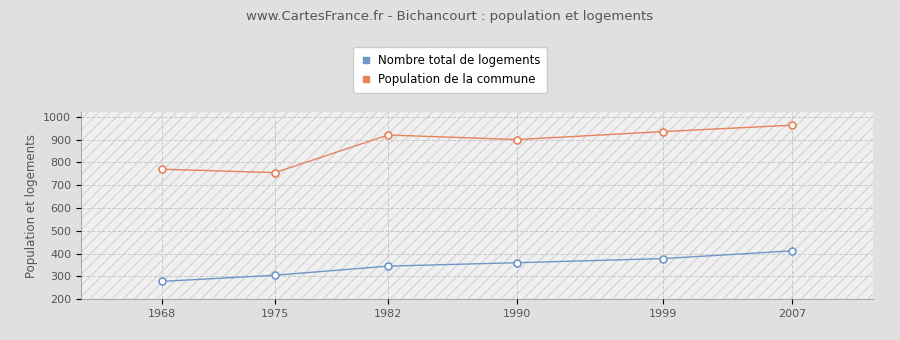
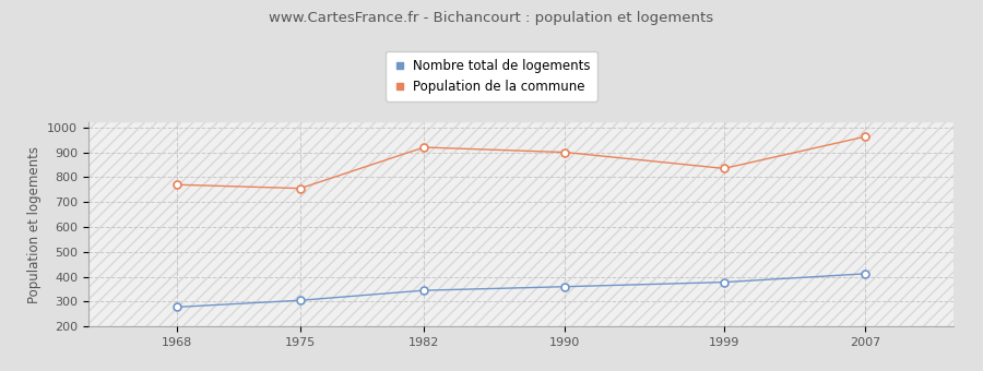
Population de la commune/1999: 935 -> 835
